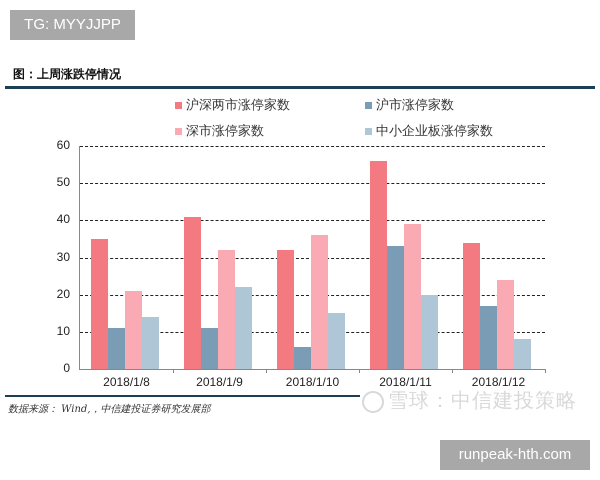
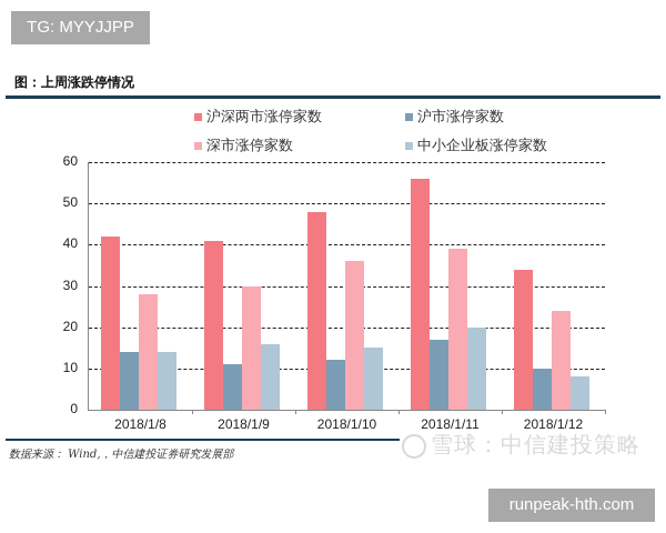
沪深两市涨停家数/2018/1/8: 35 -> 42
沪市涨停家数/2018/1/8: 11 -> 14
深市涨停家数/2018/1/8: 21 -> 28
深市涨停家数/2018/1/9: 32 -> 30
中小企业板涨停家数/2018/1/9: 22 -> 16
沪深两市涨停家数/2018/1/10: 32 -> 48
沪市涨停家数/2018/1/10: 6 -> 12
沪市涨停家数/2018/1/11: 33 -> 17
沪市涨停家数/2018/1/12: 17 -> 10
